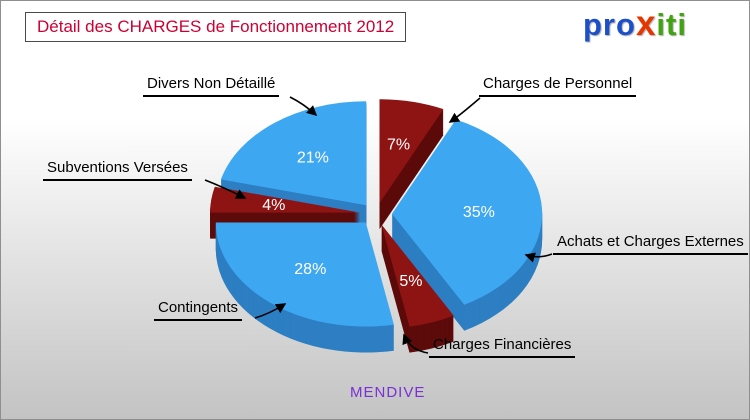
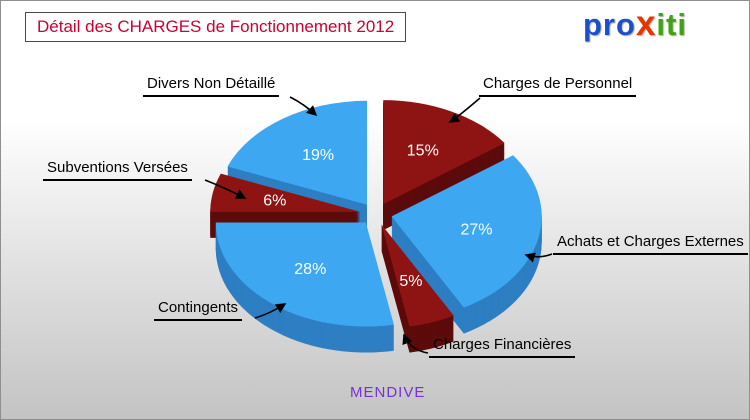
Charges de Personnel: 7% -> 15%
Achats et Charges Externes: 35% -> 27%
Subventions Versées: 4% -> 6%
Divers Non Détaillé: 21% -> 19%
